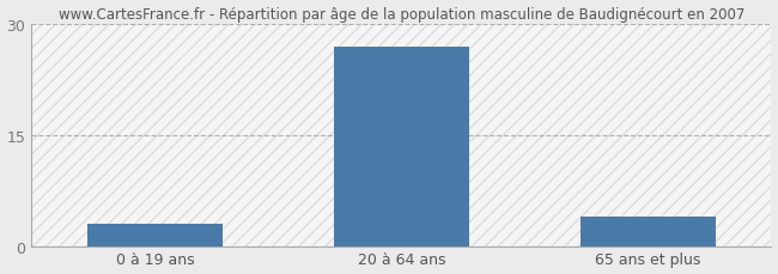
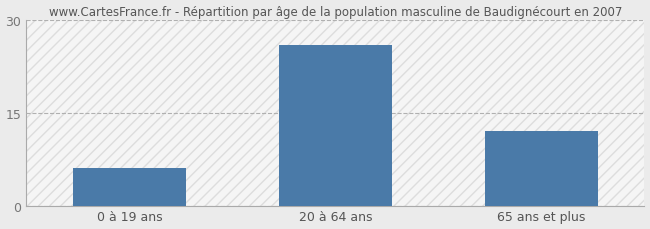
0 à 19 ans: 3 -> 6
20 à 64 ans: 27 -> 26
65 ans et plus: 4 -> 12
